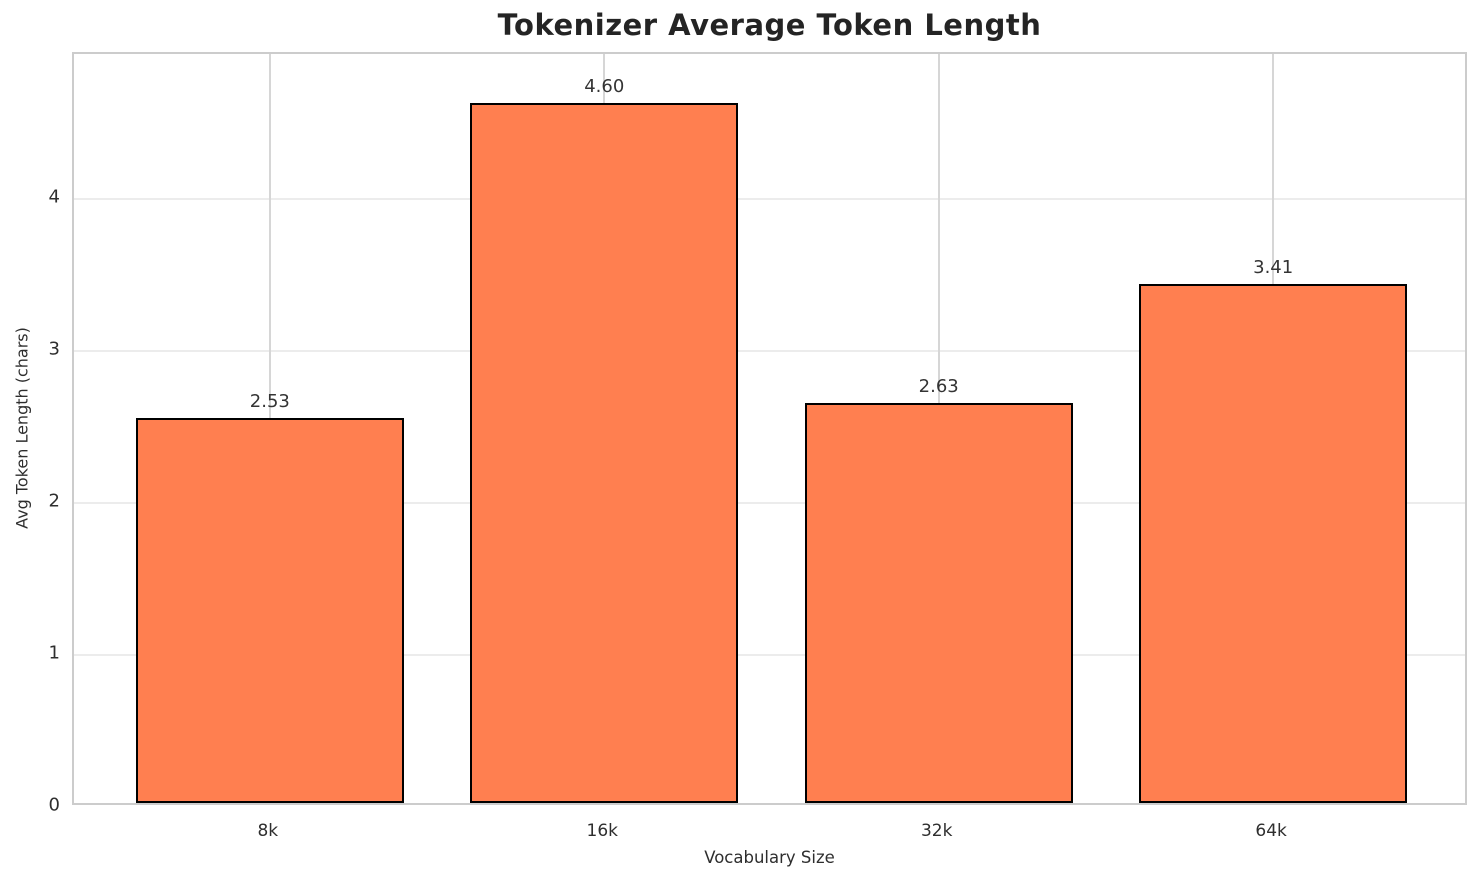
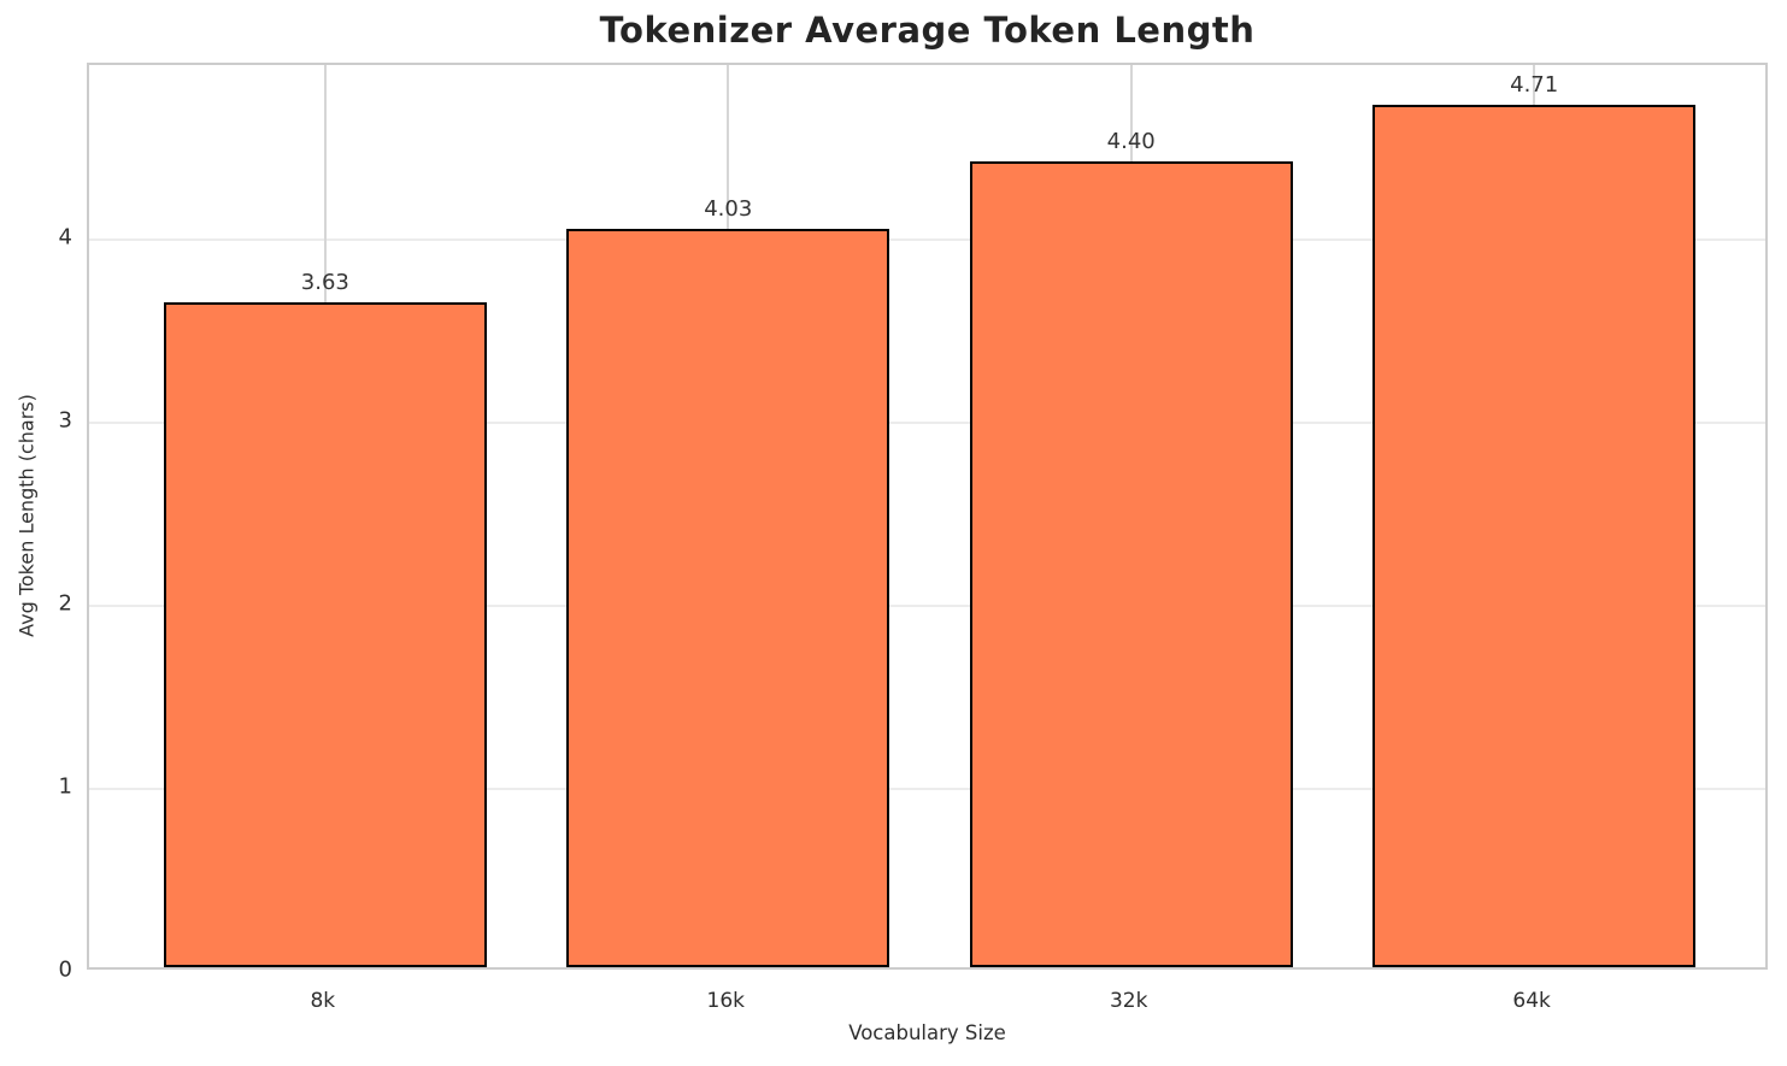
8k: 2.53 -> 3.63
16k: 4.60 -> 4.03
32k: 2.63 -> 4.40
64k: 3.41 -> 4.71
